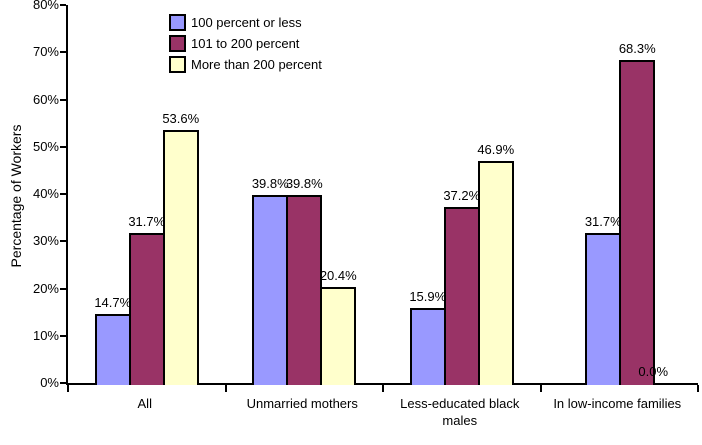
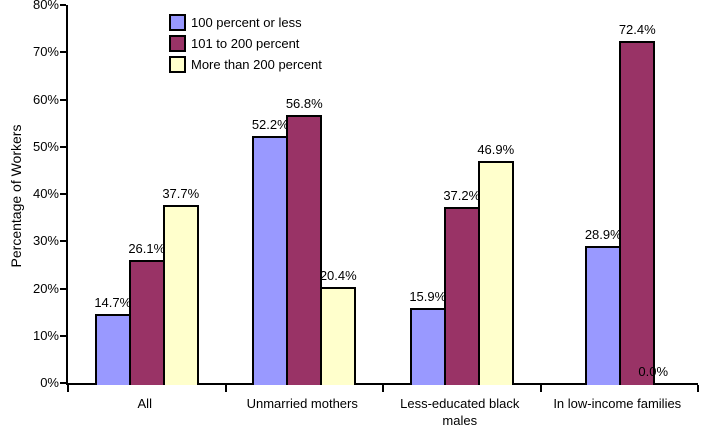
101 to 200 percent/All: 31.7% -> 26.1%
More than 200 percent/All: 53.6% -> 37.7%
100 percent or less/Unmarried mothers: 39.8% -> 52.2%
101 to 200 percent/Unmarried mothers: 39.8% -> 56.8%
100 percent or less/In low-income families: 31.7% -> 28.9%
101 to 200 percent/In low-income families: 68.3% -> 72.4%
